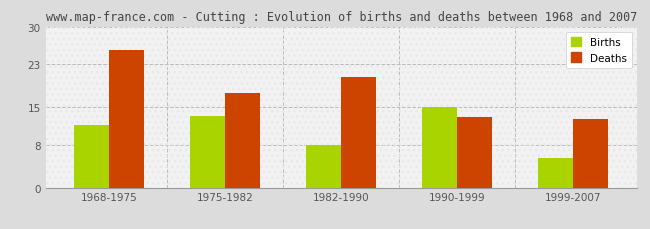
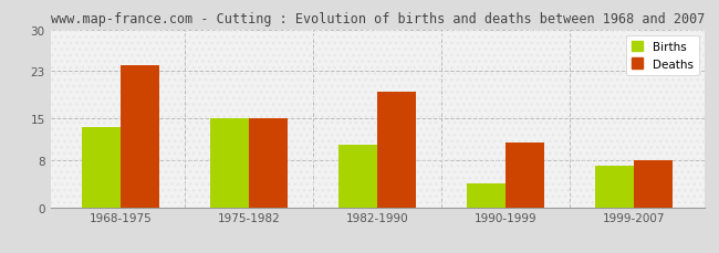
Births/1968-1975: 11.6 -> 13.5
Deaths/1968-1975: 25.6 -> 24.0
Births/1975-1982: 13.4 -> 15.0
Deaths/1975-1982: 17.6 -> 15.0
Births/1982-1990: 8.0 -> 10.5
Deaths/1982-1990: 20.6 -> 19.5
Births/1990-1999: 15.0 -> 4.0
Deaths/1990-1999: 13.2 -> 11.0
Births/1999-2007: 5.6 -> 7.0
Deaths/1999-2007: 12.8 -> 8.0
